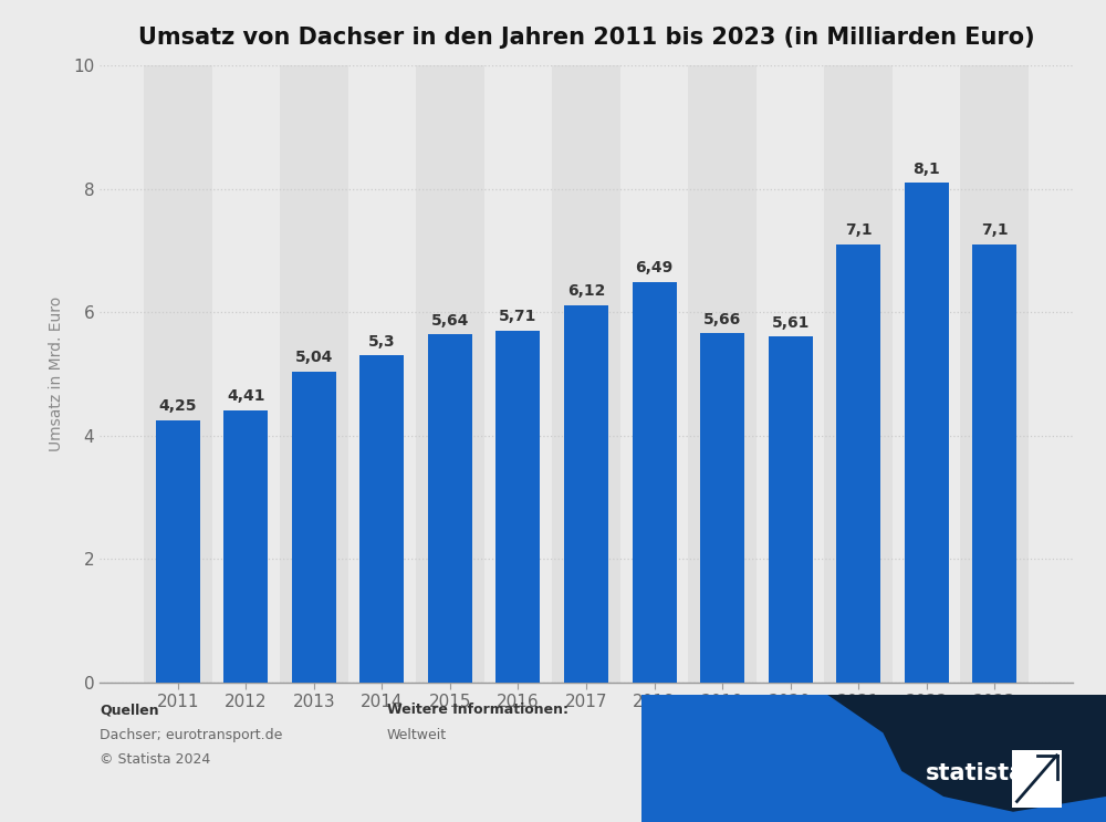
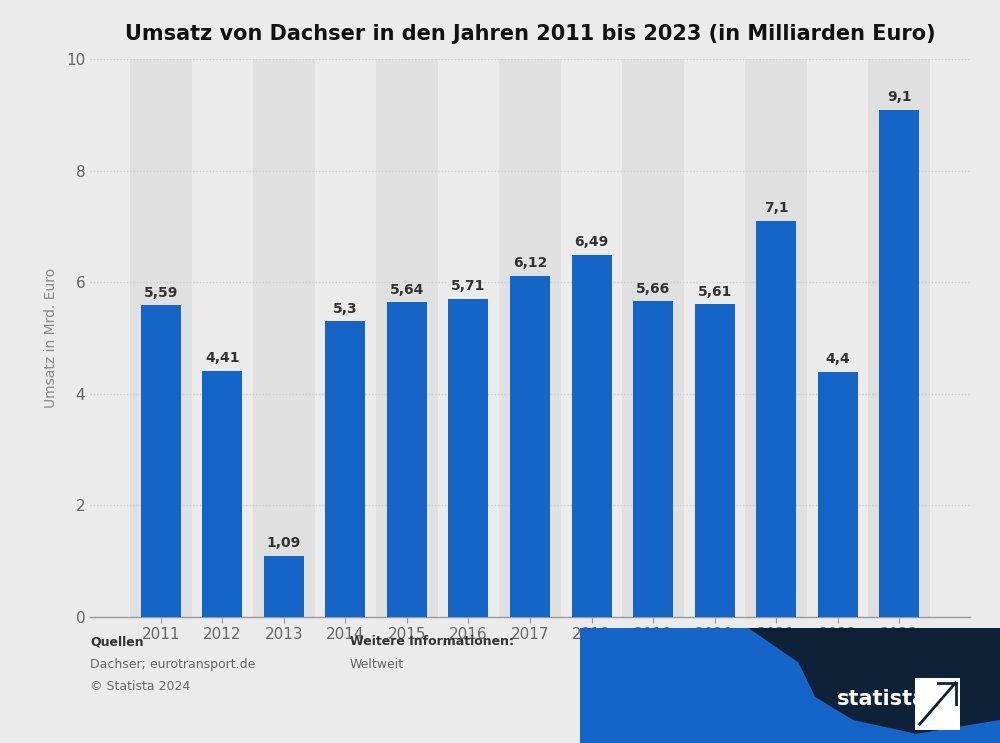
2011: 4,25 -> 5,59
2013: 5,04 -> 1,09
2022: 8,1 -> 4,4
2023: 7,1 -> 9,1
